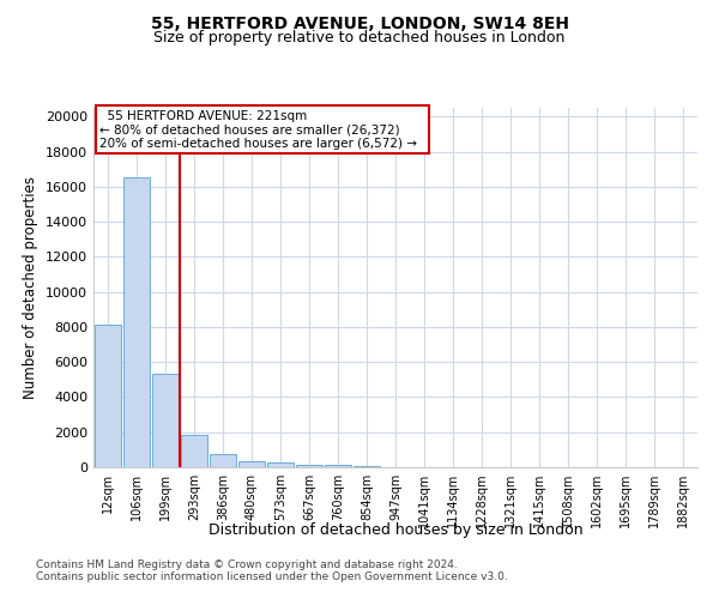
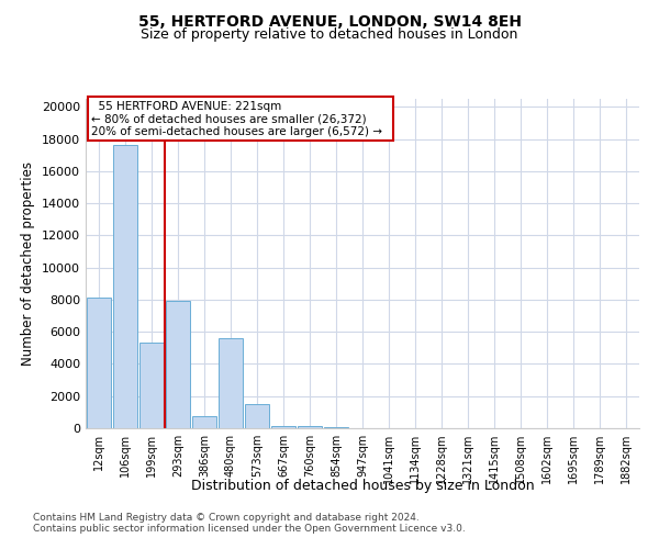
106sqm: 16600 -> 17600
293sqm: 1900 -> 7900
480sqm: 400 -> 5600
573sqm: 200 -> 1500
